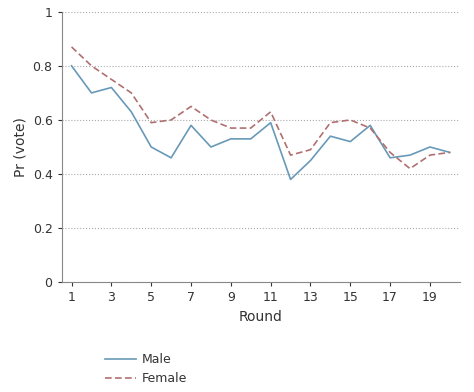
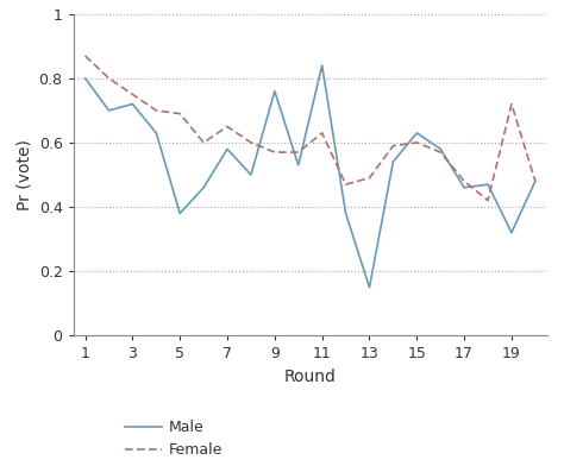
Male/5: 0.50 -> 0.38
Female/5: 0.59 -> 0.69
Male/9: 0.53 -> 0.76
Male/11: 0.59 -> 0.84
Male/13: 0.45 -> 0.15
Male/15: 0.52 -> 0.63
Male/19: 0.50 -> 0.32
Female/19: 0.47 -> 0.72
